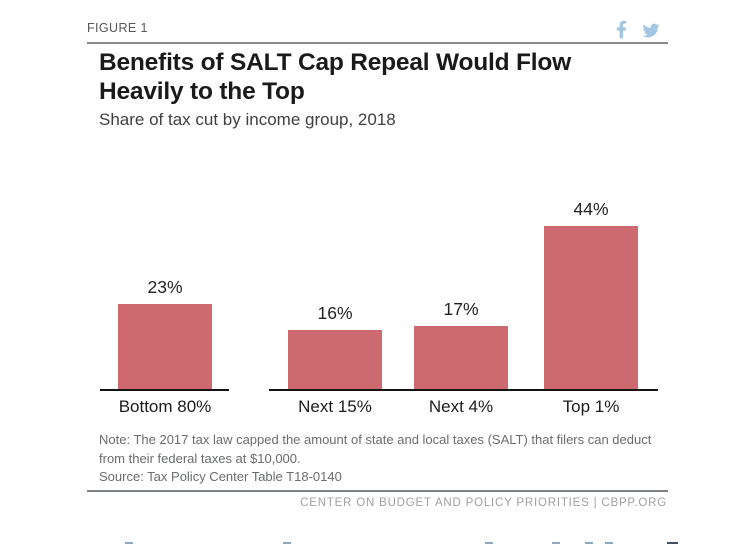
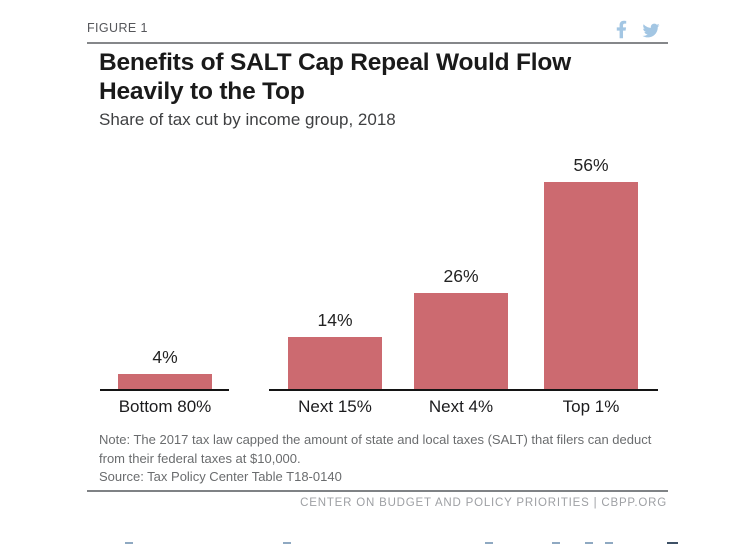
Bottom 80%: 23% -> 4%
Next 15%: 16% -> 14%
Next 4%: 17% -> 26%
Top 1%: 44% -> 56%
